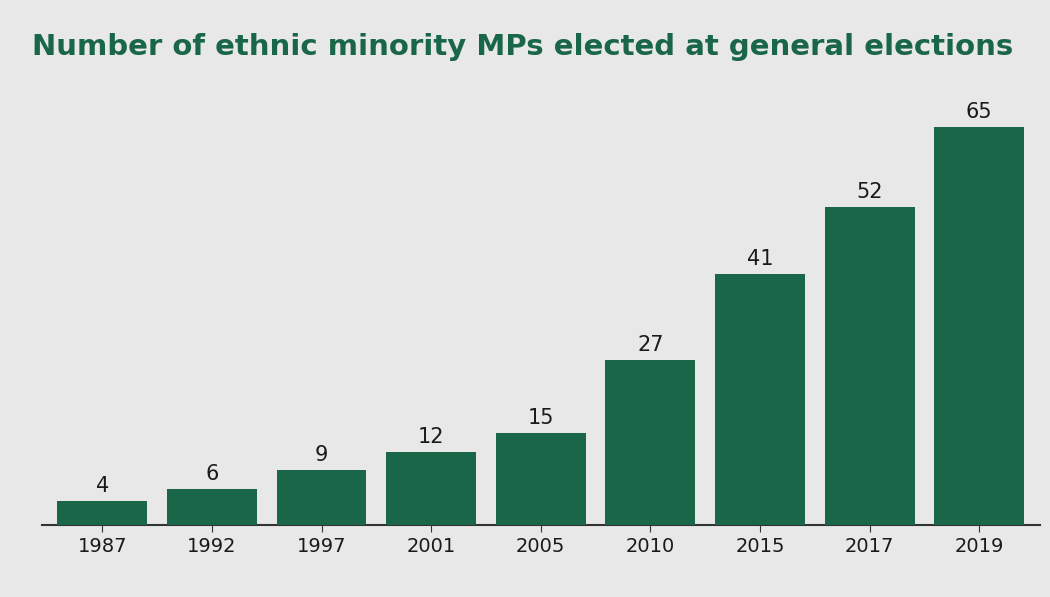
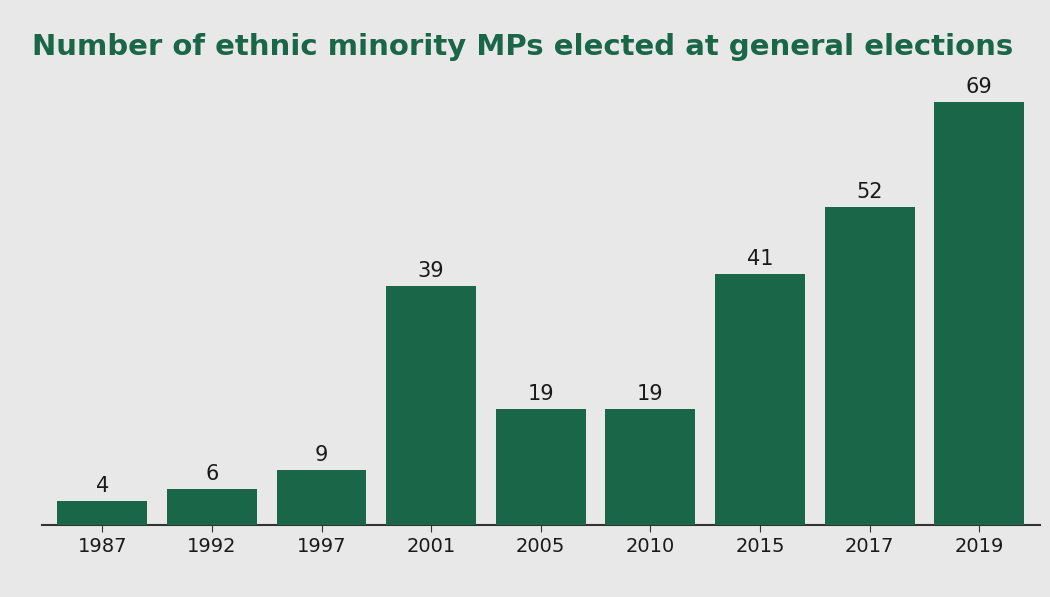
2001: 12 -> 39
2005: 15 -> 19
2010: 27 -> 19
2019: 65 -> 69
